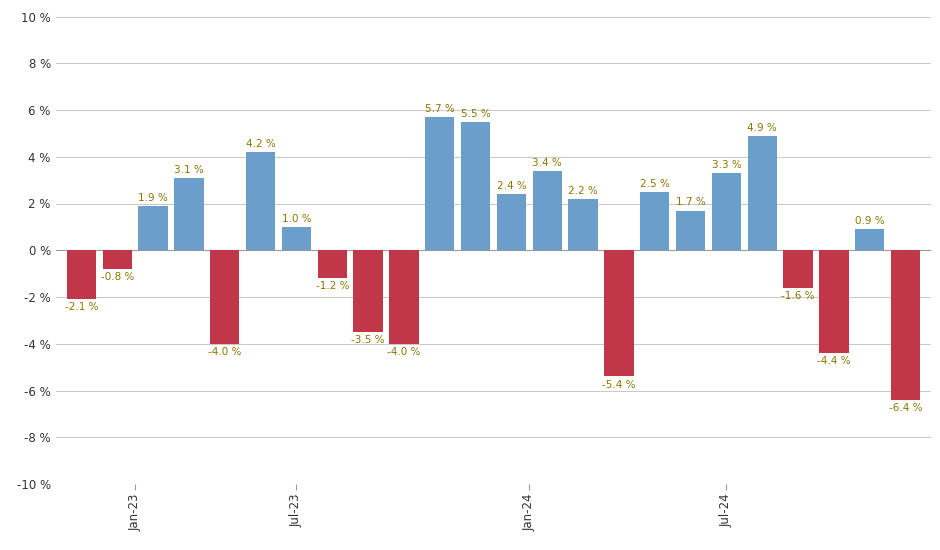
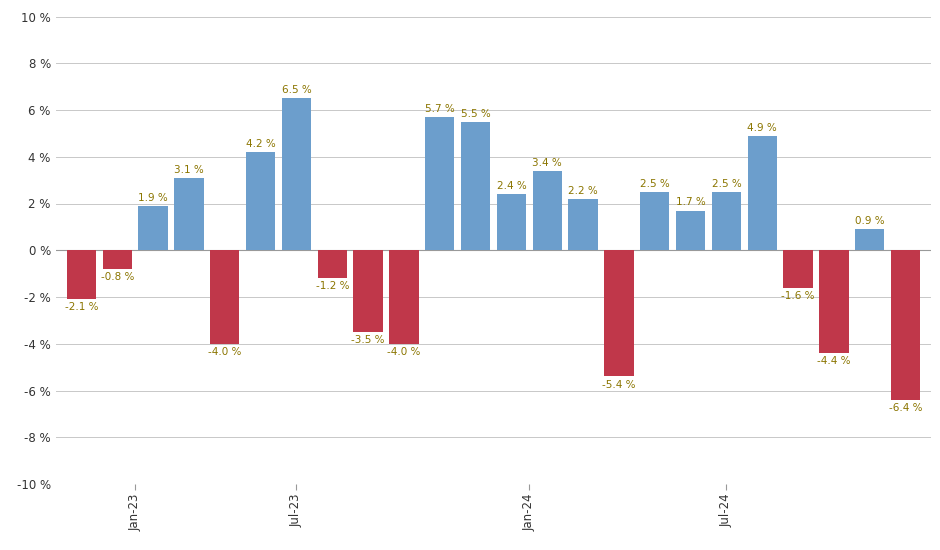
Jul-23: 1.0 -> 6.5
Jul-24: 3.3 -> 2.5
